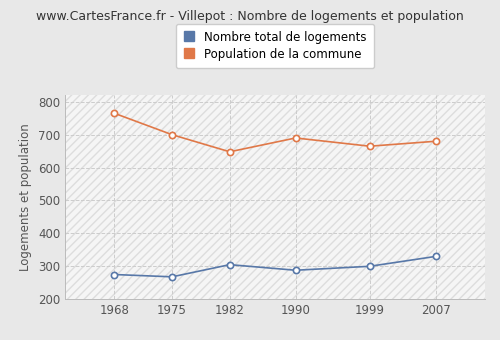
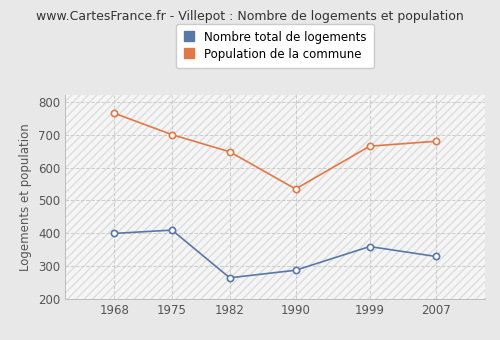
Nombre total de logements/1968: 275 -> 400
Nombre total de logements/1975: 268 -> 410
Nombre total de logements/1982: 305 -> 265
Population de la commune/1990: 690 -> 535
Nombre total de logements/1999: 300 -> 360
